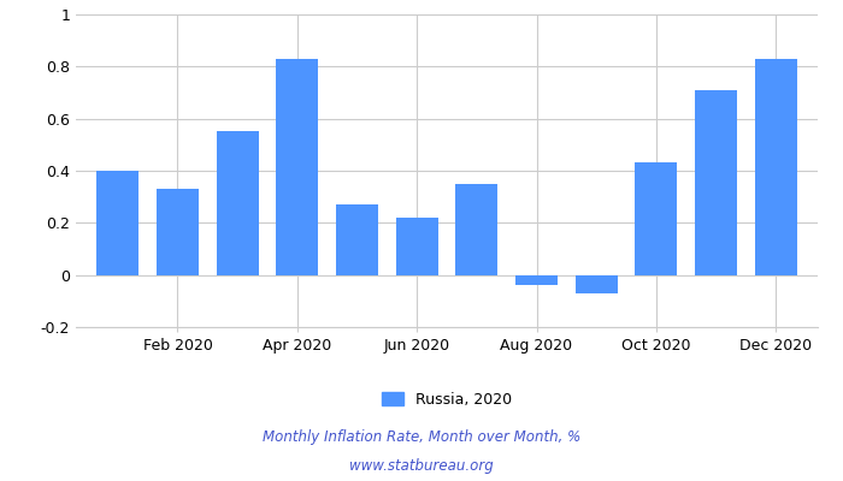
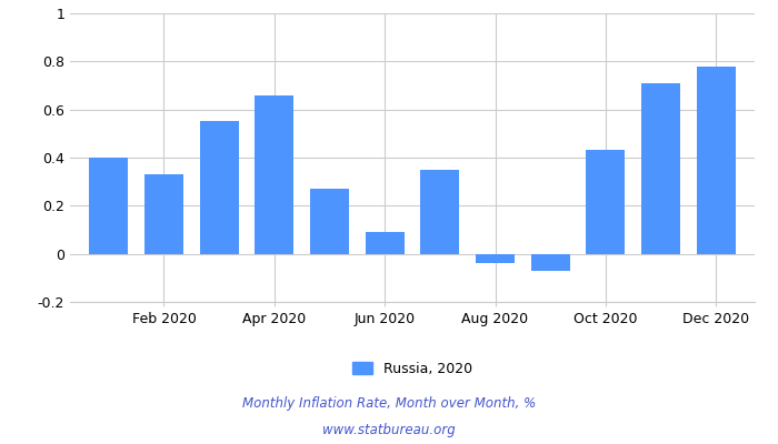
Apr 2020: 0.83 -> 0.66
Jun 2020: 0.22 -> 0.09
Dec 2020: 0.83 -> 0.78
